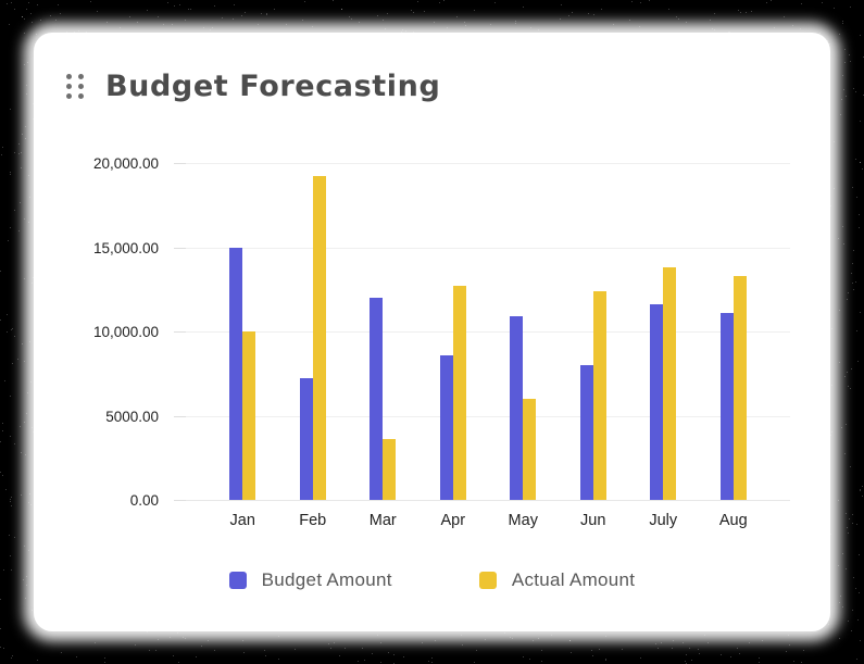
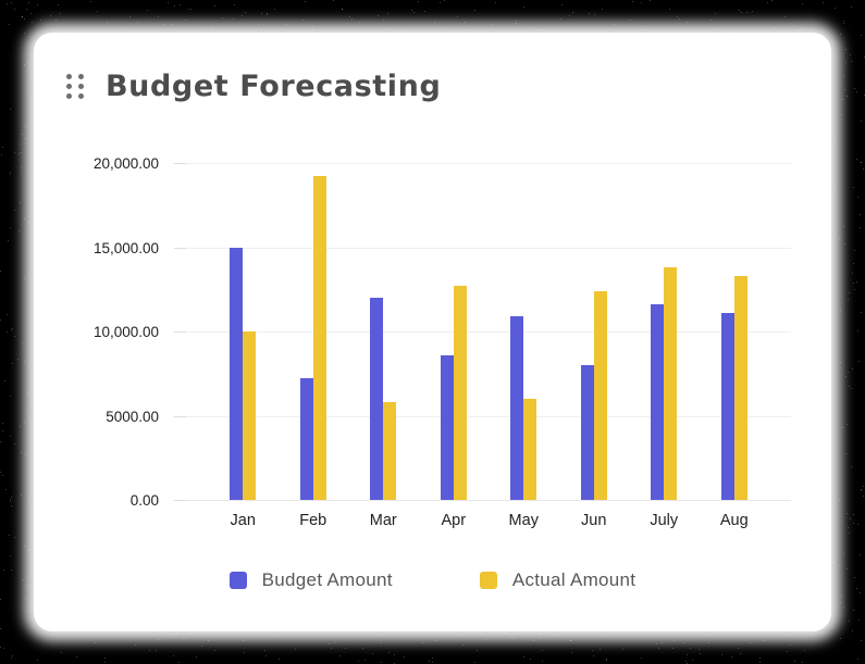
Actual Amount/Mar: 3600 -> 5800
